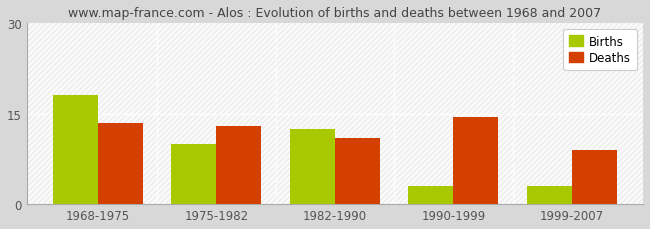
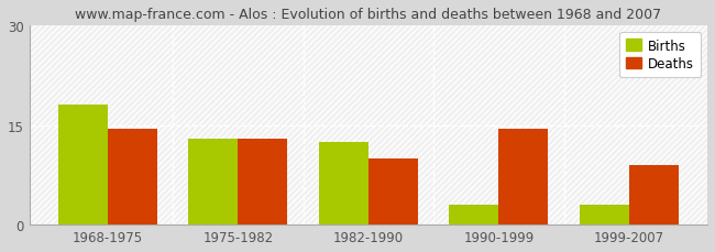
Deaths/1968-1975: 13.4 -> 14.5
Births/1975-1982: 10.0 -> 13.0
Deaths/1982-1990: 11.0 -> 10.0
